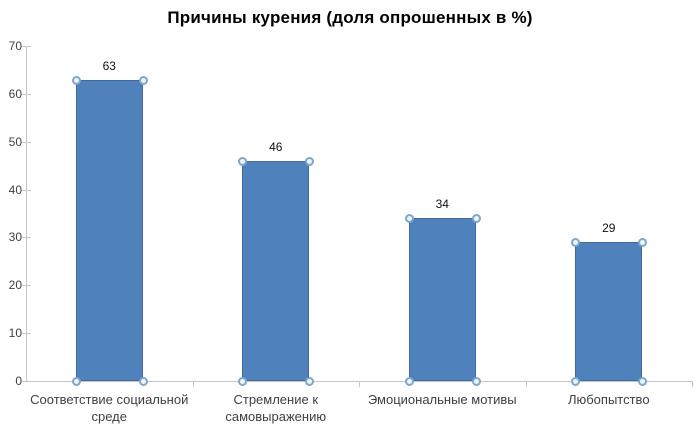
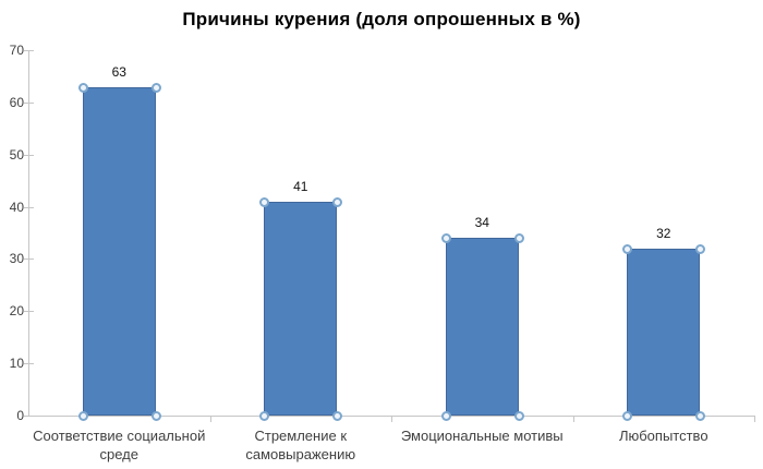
Стремление к самовыражению: 46 -> 41
Любопытство: 29 -> 32
